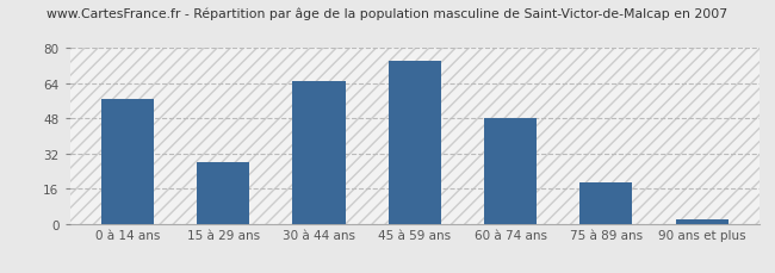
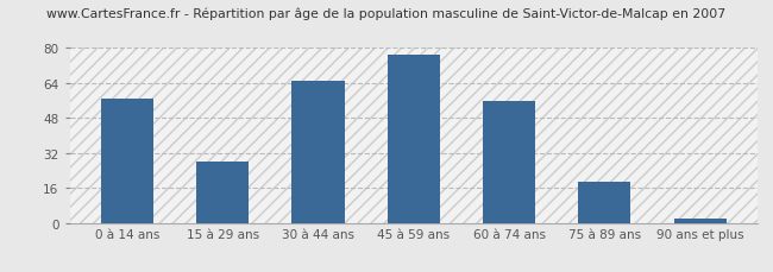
45 à 59 ans: 74 -> 77
60 à 74 ans: 48 -> 56
